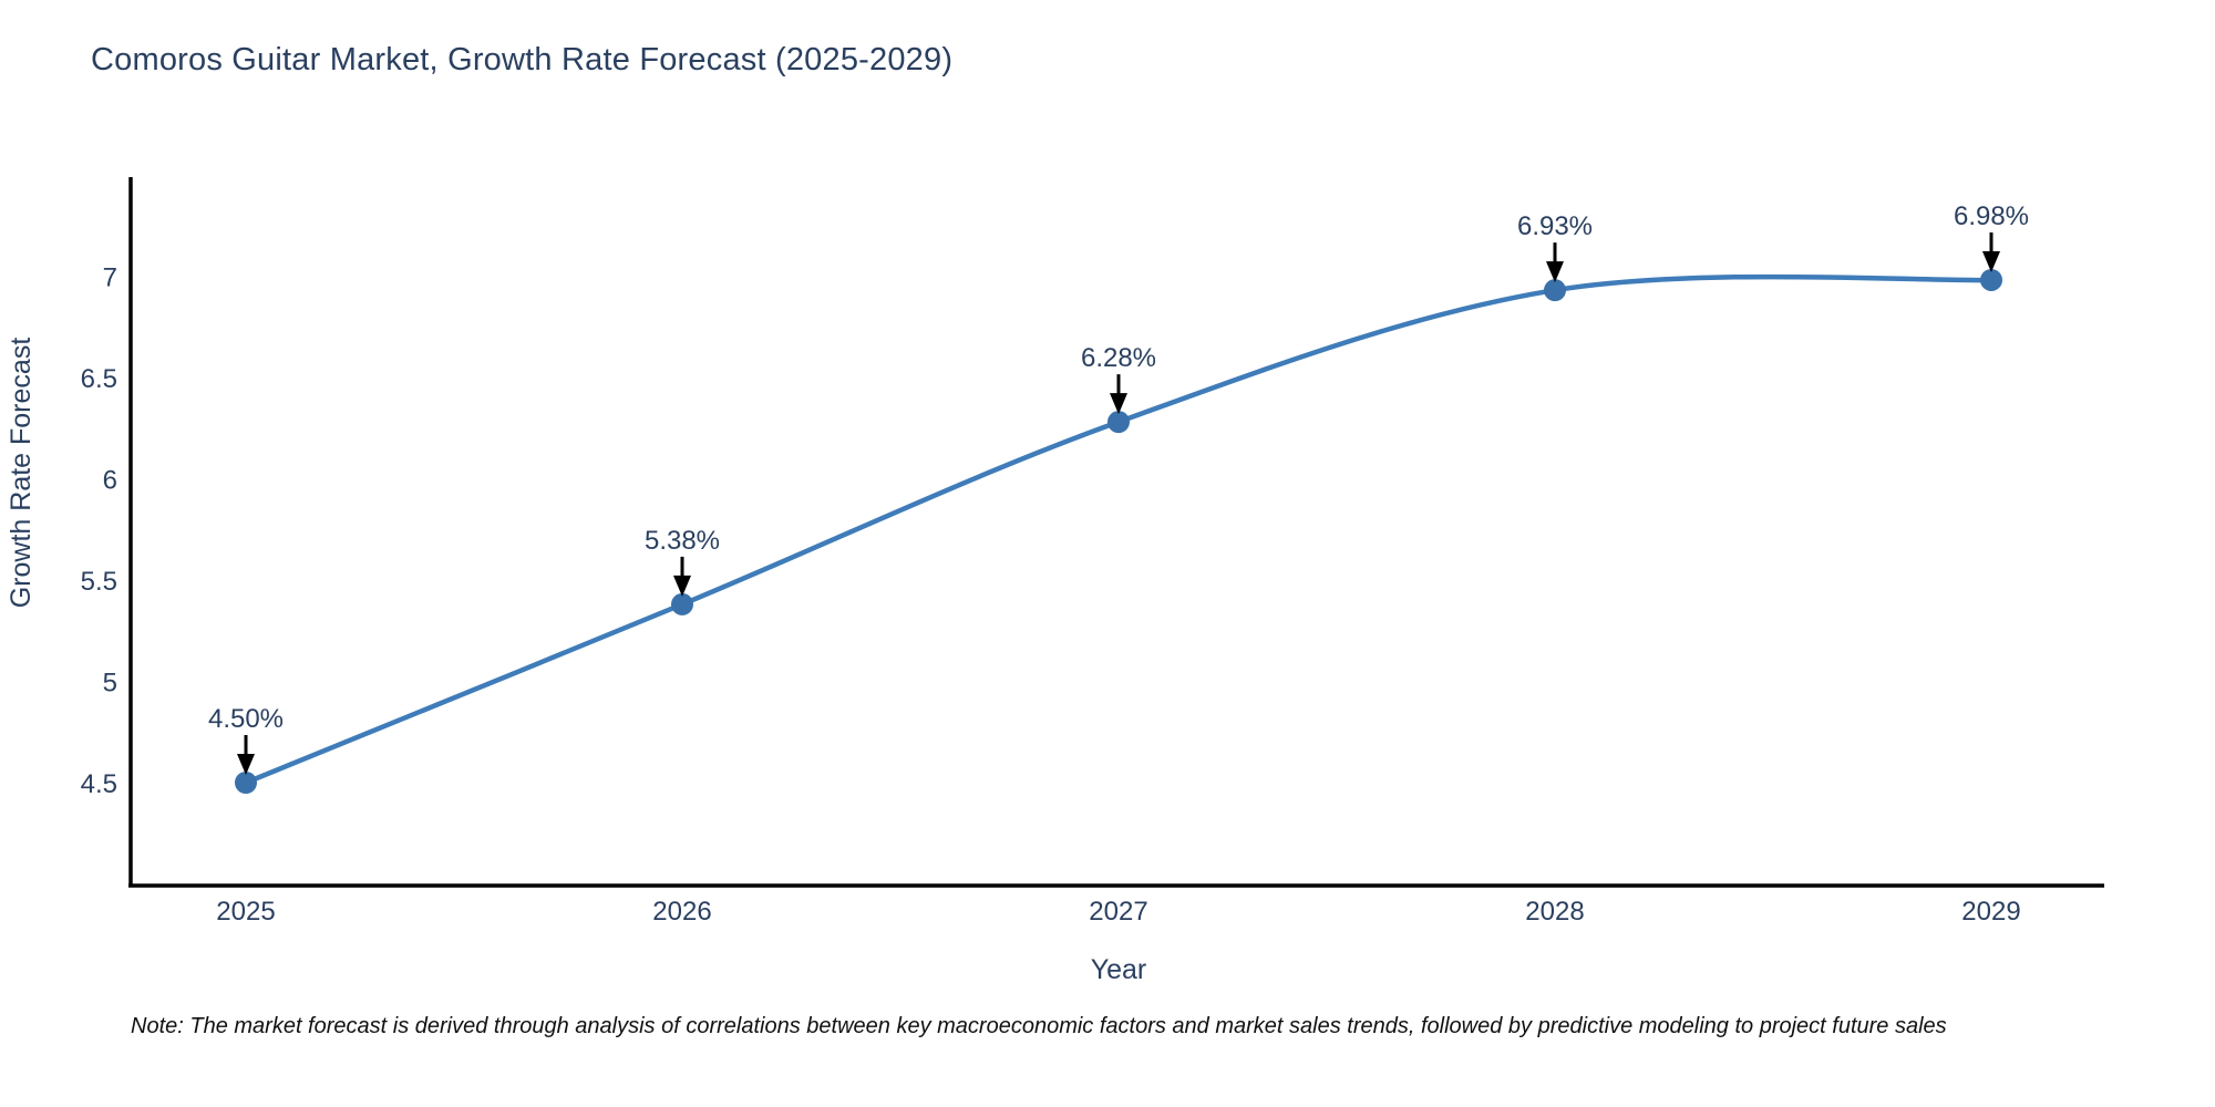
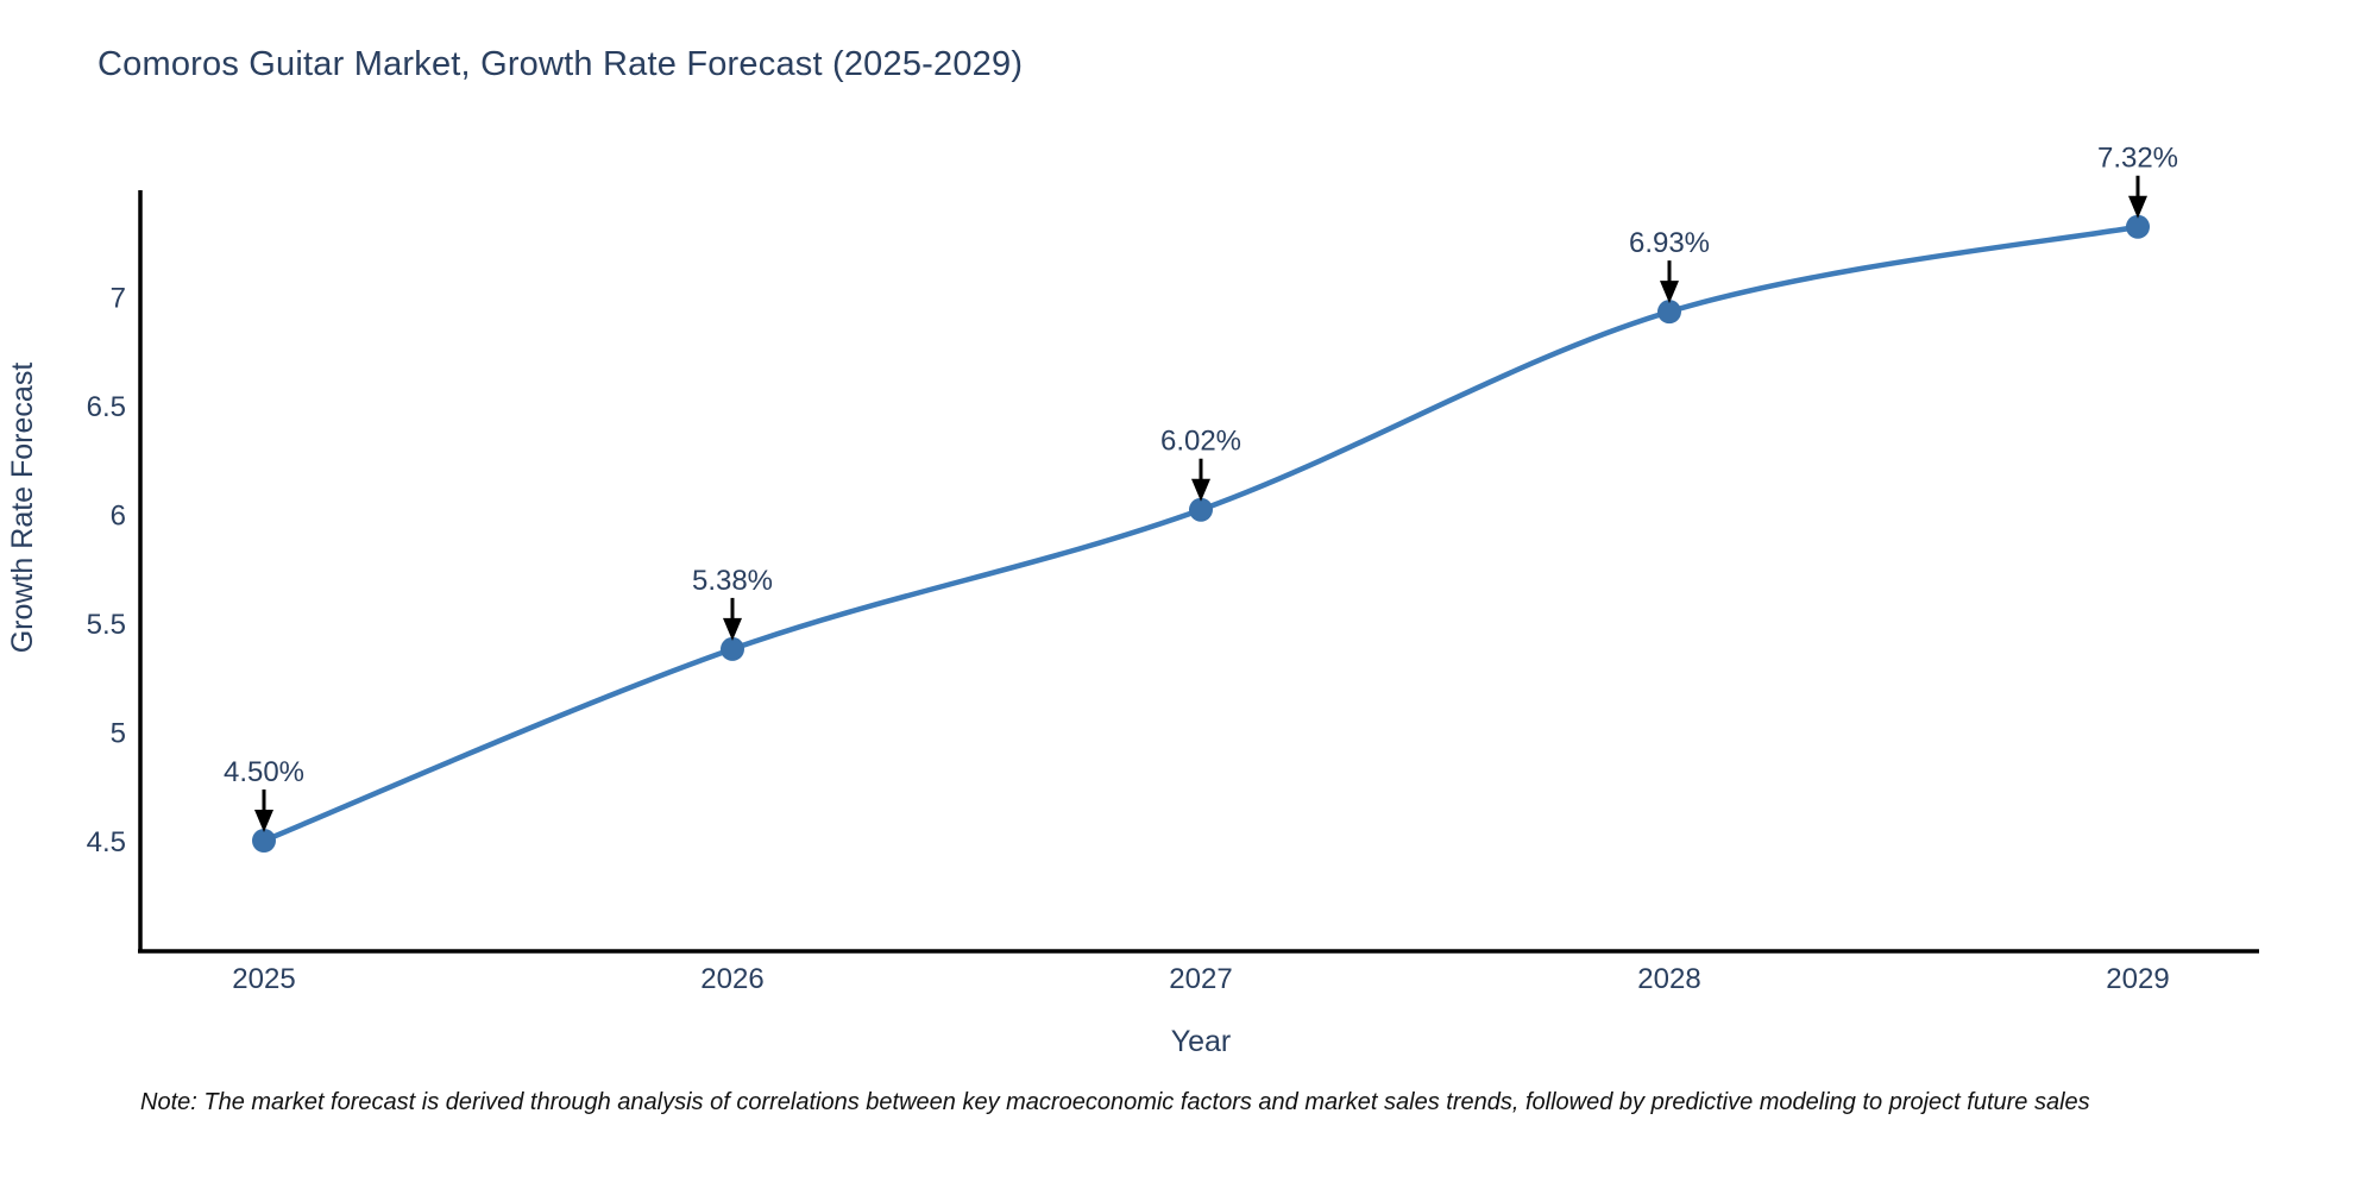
2027: 6.28% -> 6.02%
2029: 6.98% -> 7.32%
